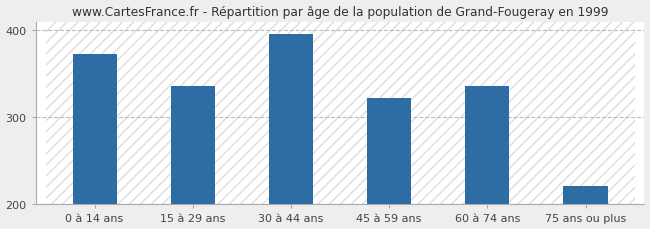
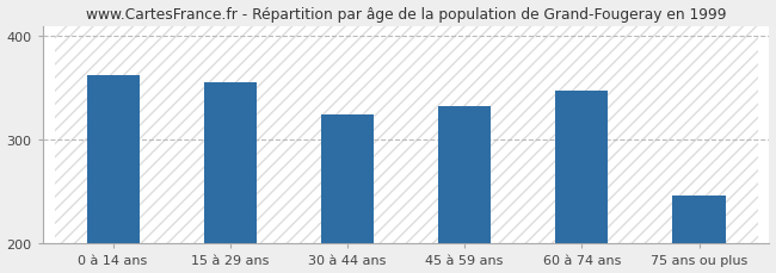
0 à 14 ans: 373 -> 362
15 à 29 ans: 336 -> 356
30 à 44 ans: 396 -> 324
45 à 59 ans: 322 -> 332
60 à 74 ans: 336 -> 348
75 ans ou plus: 221 -> 246
